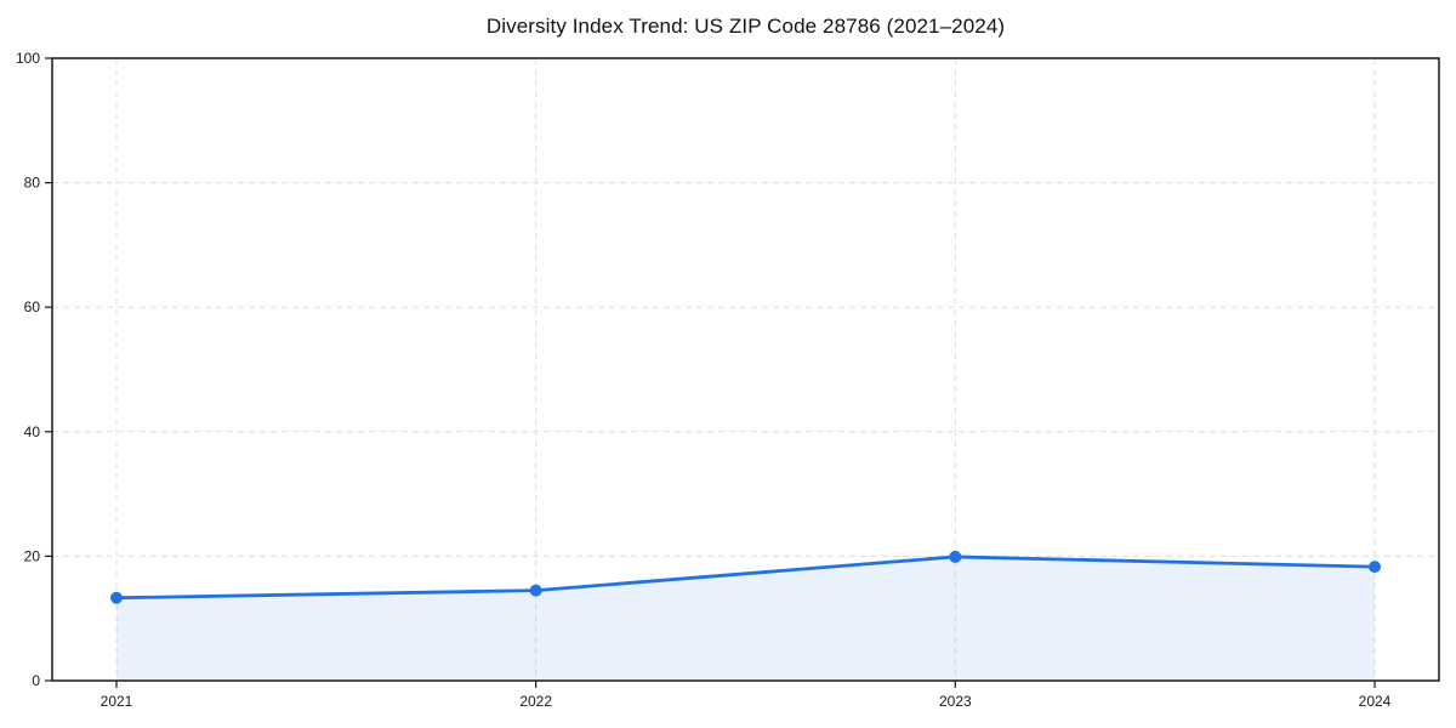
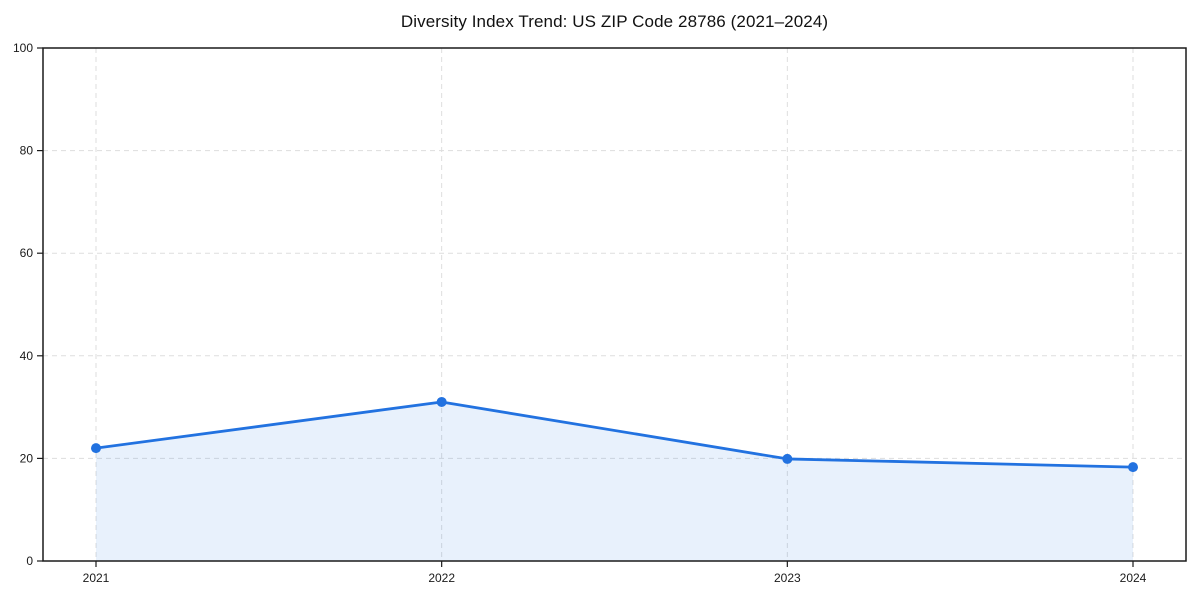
2021: 13 -> 22
2022: 14 -> 31
